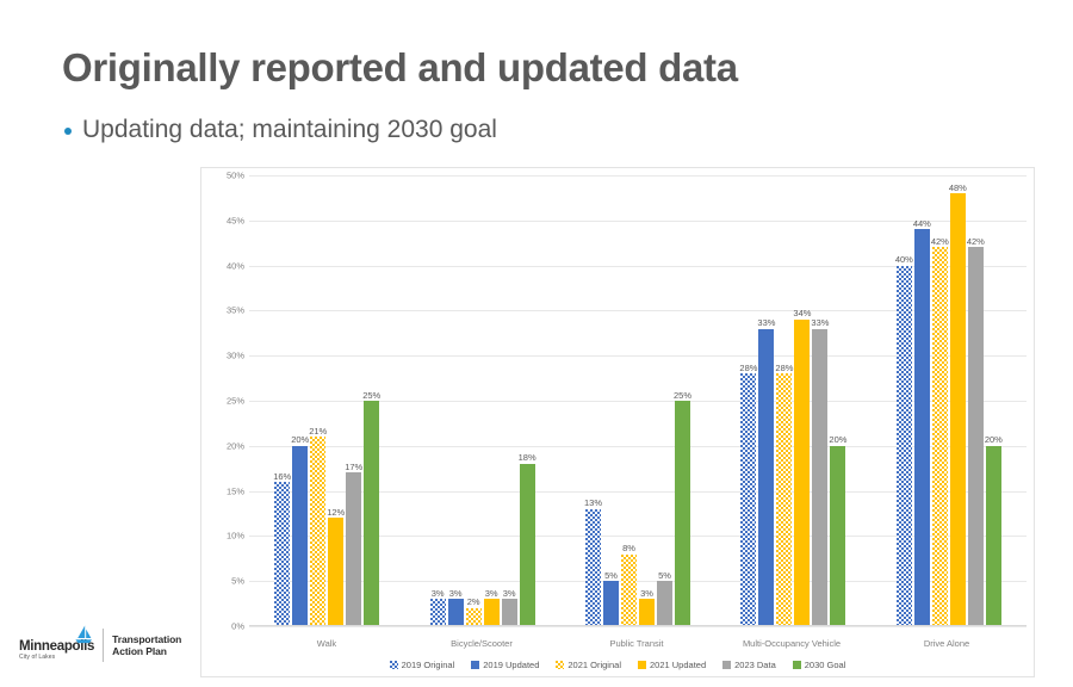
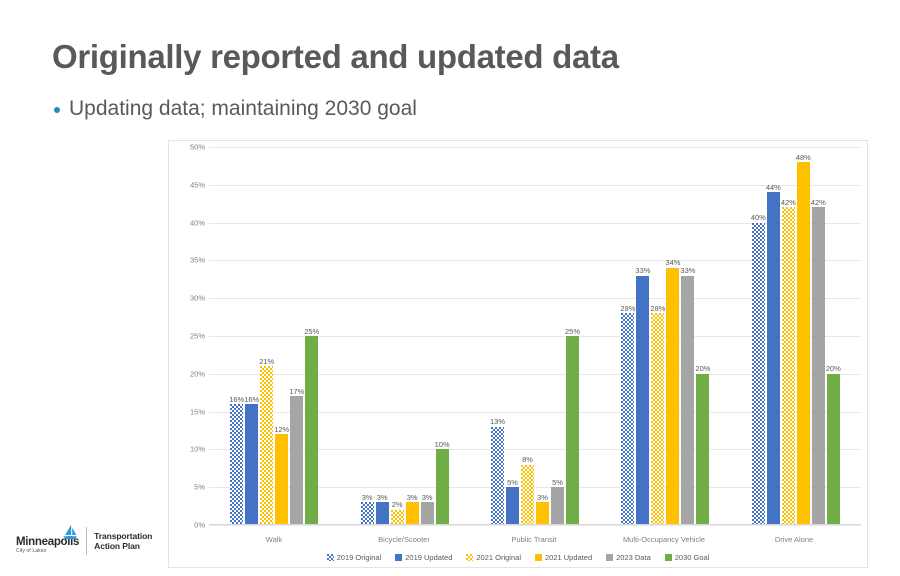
2019 Updated/Walk: 20% -> 16%
2030 Goal/Bicycle/Scooter: 18% -> 10%
